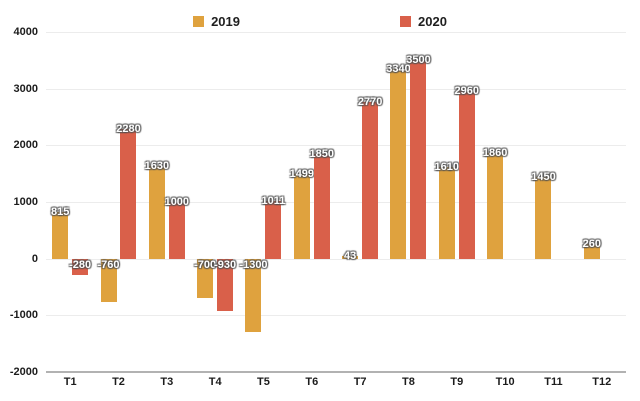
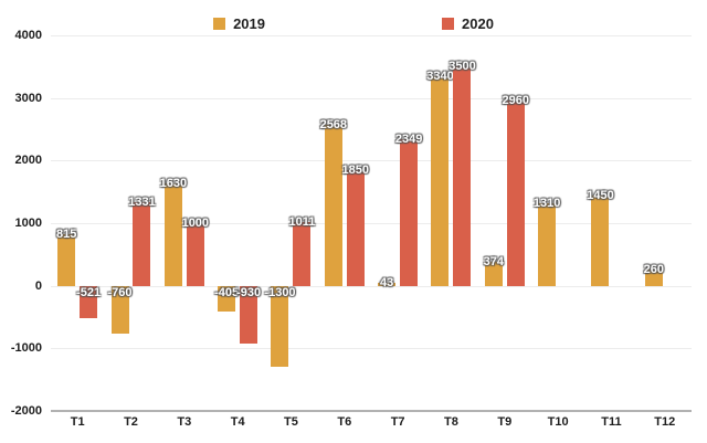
2020/T1: -280 -> -521
2020/T2: 2280 -> 1331
2019/T4: -700 -> -405
2019/T6: 1499 -> 2568
2020/T7: 2770 -> 2349
2019/T9: 1610 -> 374
2019/T10: 1860 -> 1310
